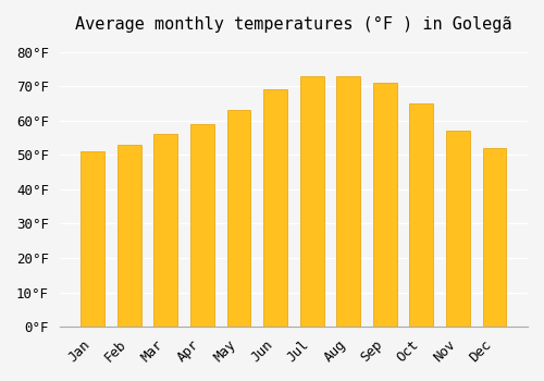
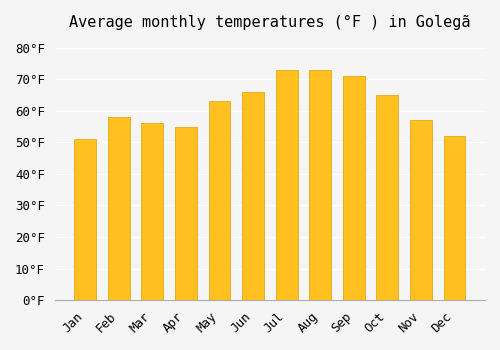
Feb: 53°F -> 58°F
Apr: 59°F -> 55°F
Jun: 69°F -> 66°F
